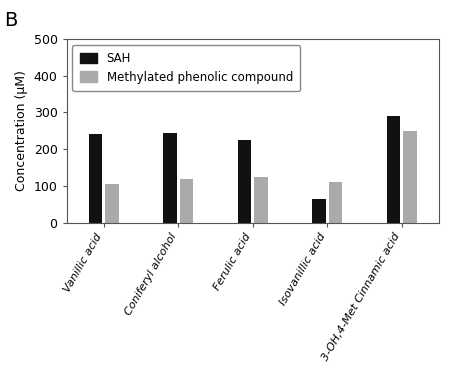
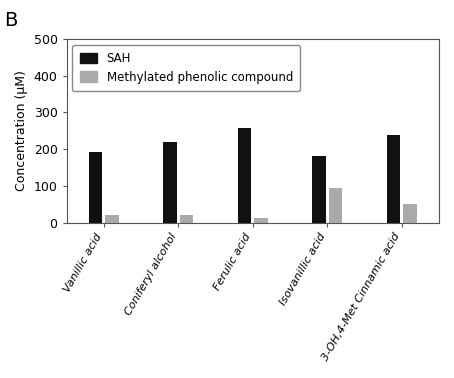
SAH/Vanillic acid: 240 -> 192
Methylated phenolic compound/Vanillic acid: 105 -> 22
SAH/Coniferyl alcohol: 245 -> 220
Methylated phenolic compound/Coniferyl alcohol: 120 -> 22
SAH/Ferulic acid: 225 -> 258
Methylated phenolic compound/Ferulic acid: 125 -> 13
SAH/Isovanillic acid: 65 -> 182
Methylated phenolic compound/Isovanillic acid: 110 -> 95
SAH/3-OH,4-Met Cinnamic acid: 290 -> 238
Methylated phenolic compound/3-OH,4-Met Cinnamic acid: 250 -> 50
